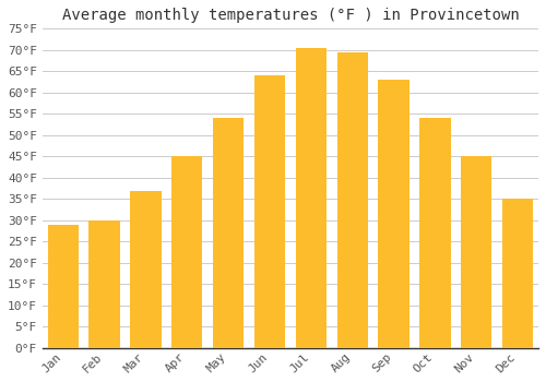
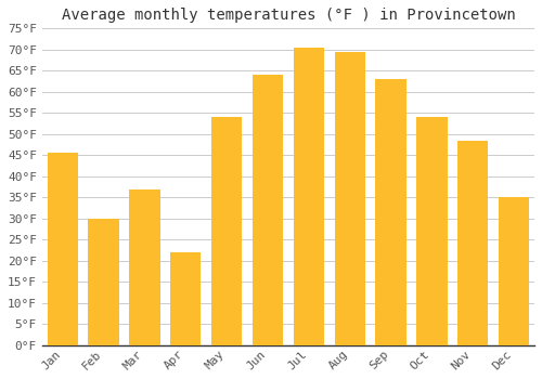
Jan: 29.0°F -> 45.5°F
Apr: 45.0°F -> 22.0°F
Nov: 45.0°F -> 48.5°F
